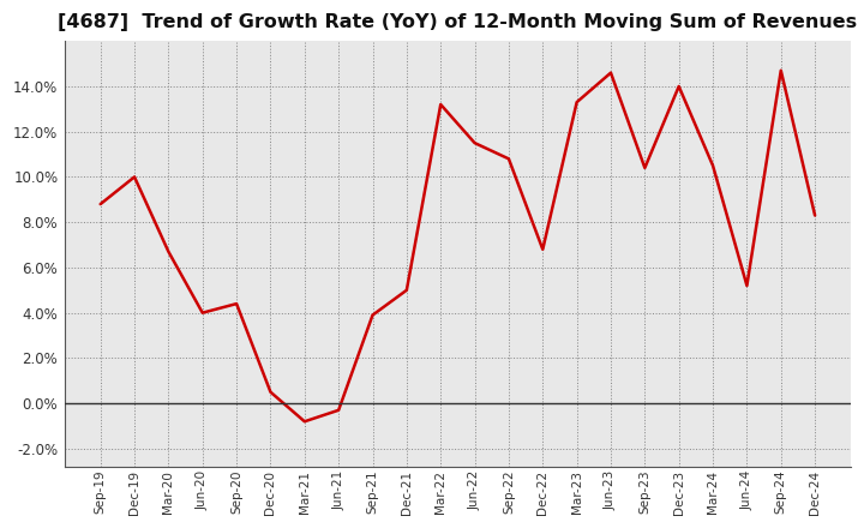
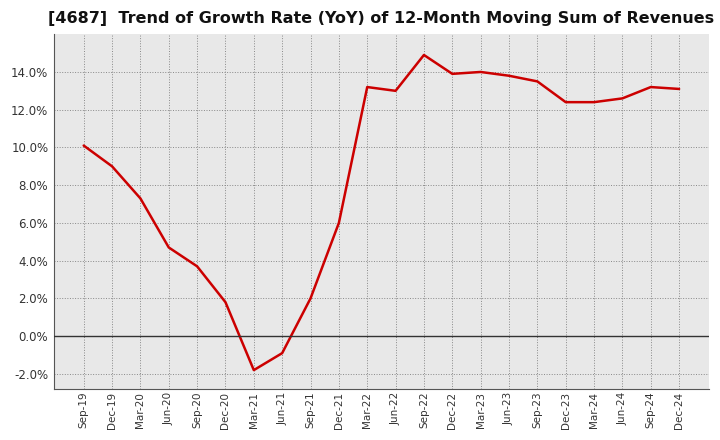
Sep-19: 8.8% -> 10.1%
Dec-19: 10.0% -> 9.0%
Mar-20: 6.7% -> 7.3%
Jun-20: 4.0% -> 4.7%
Sep-20: 4.4% -> 3.7%
Dec-20: 0.5% -> 1.8%
Mar-21: -0.8% -> -1.8%
Jun-21: -0.3% -> -0.9%
Sep-21: 3.9% -> 2.0%
Dec-21: 5.0% -> 6.0%
Jun-22: 11.5% -> 13.0%
Sep-22: 10.8% -> 14.9%
Dec-22: 6.8% -> 13.9%
Mar-23: 13.3% -> 14.0%
Jun-23: 14.6% -> 13.8%
Sep-23: 10.4% -> 13.5%
Dec-23: 14.0% -> 12.4%
Mar-24: 10.5% -> 12.4%
Jun-24: 5.2% -> 12.6%
Sep-24: 14.7% -> 13.2%
Dec-24: 8.3% -> 13.1%
